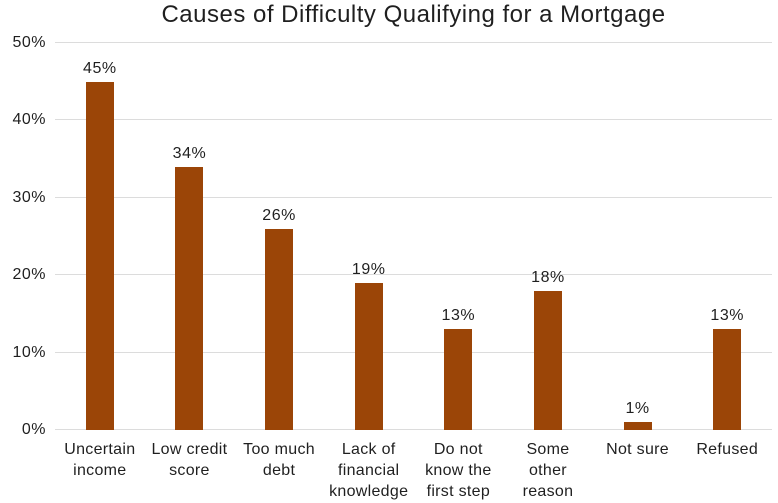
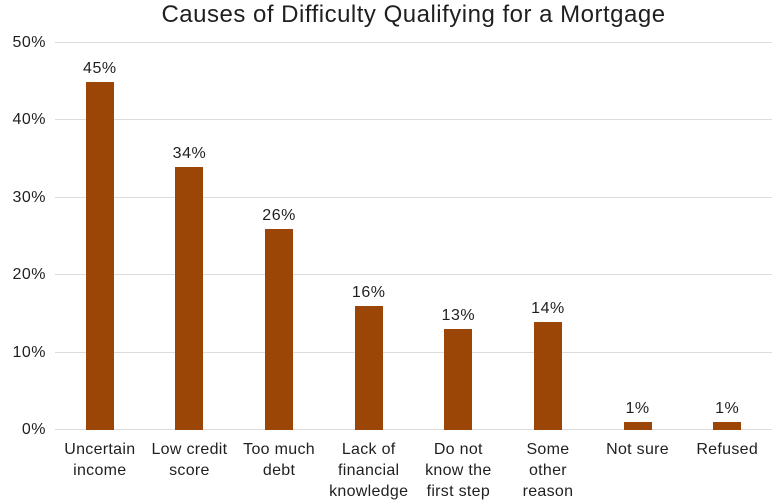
Lack of financial knowledge: 19% -> 16%
Some other reason: 18% -> 14%
Refused: 13% -> 1%
